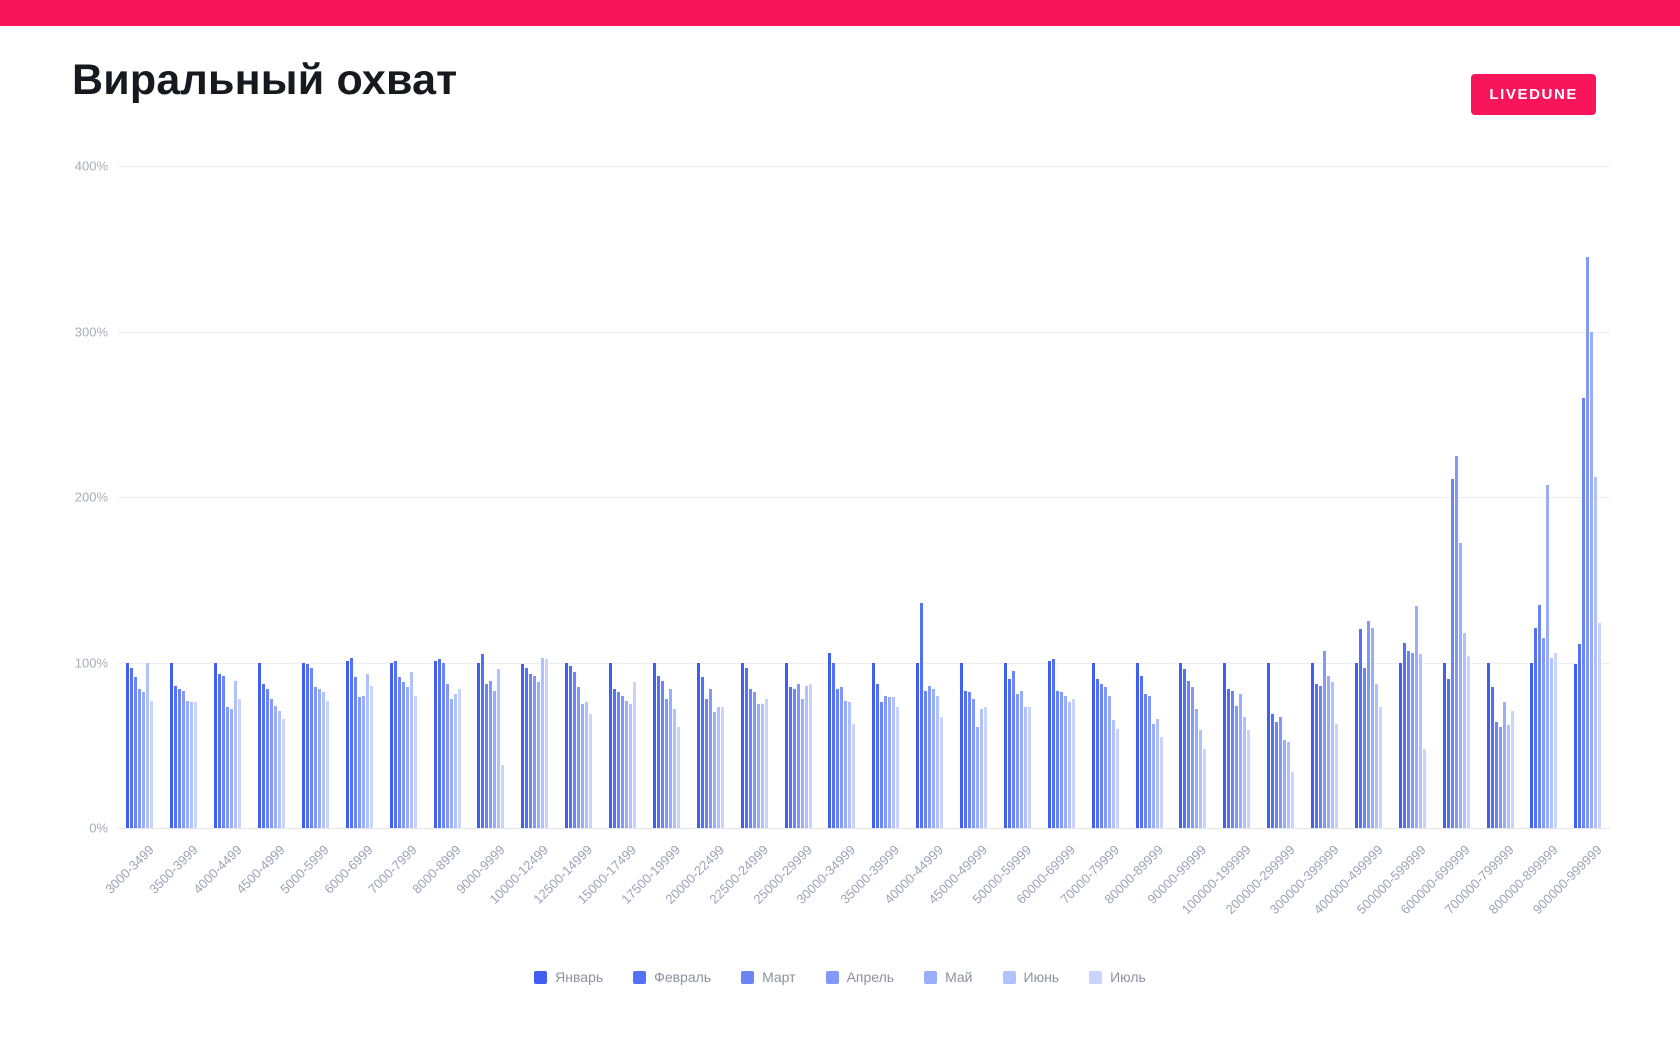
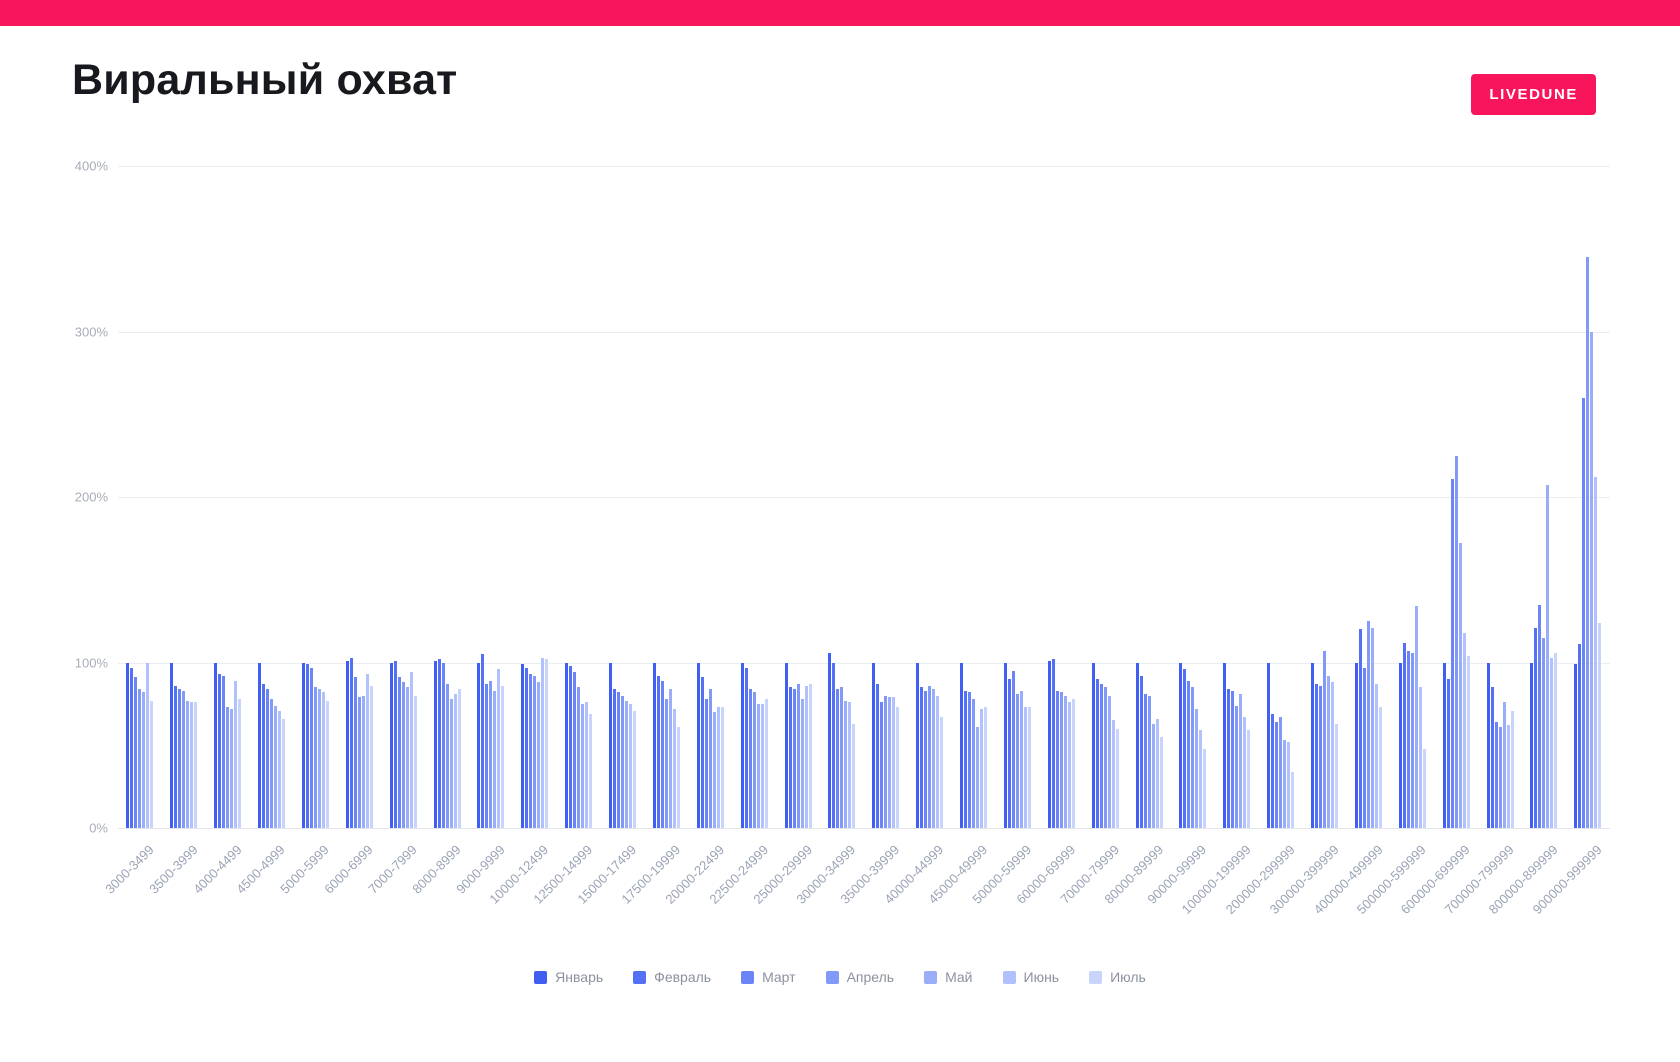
Июль/9000-9999: 38% -> 86%
Июль/15000-17499: 88% -> 71%
Февраль/40000-44999: 136% -> 85%
Июнь/500000-599999: 105% -> 85%
